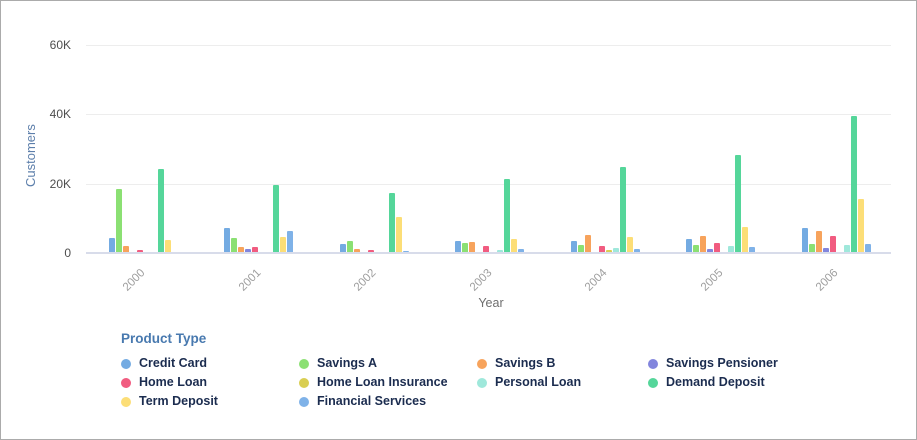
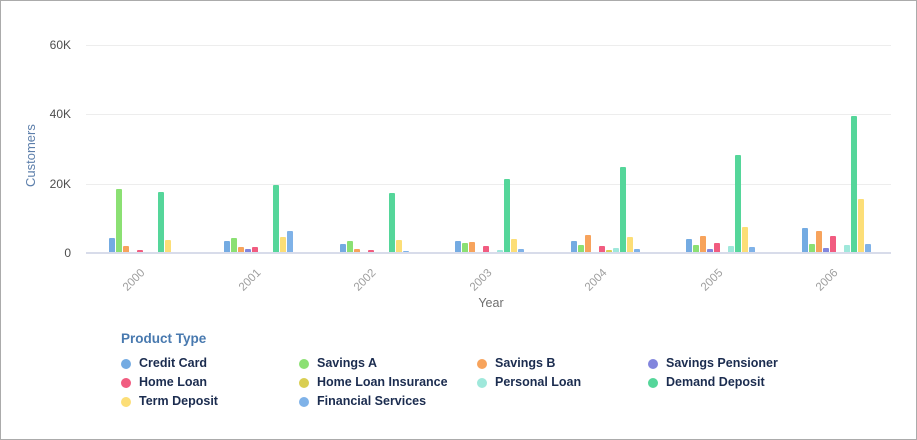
Demand Deposit/2000: 24K -> 17K
Credit Card/2001: 7K -> 3K
Term Deposit/2002: 10K -> 3K
